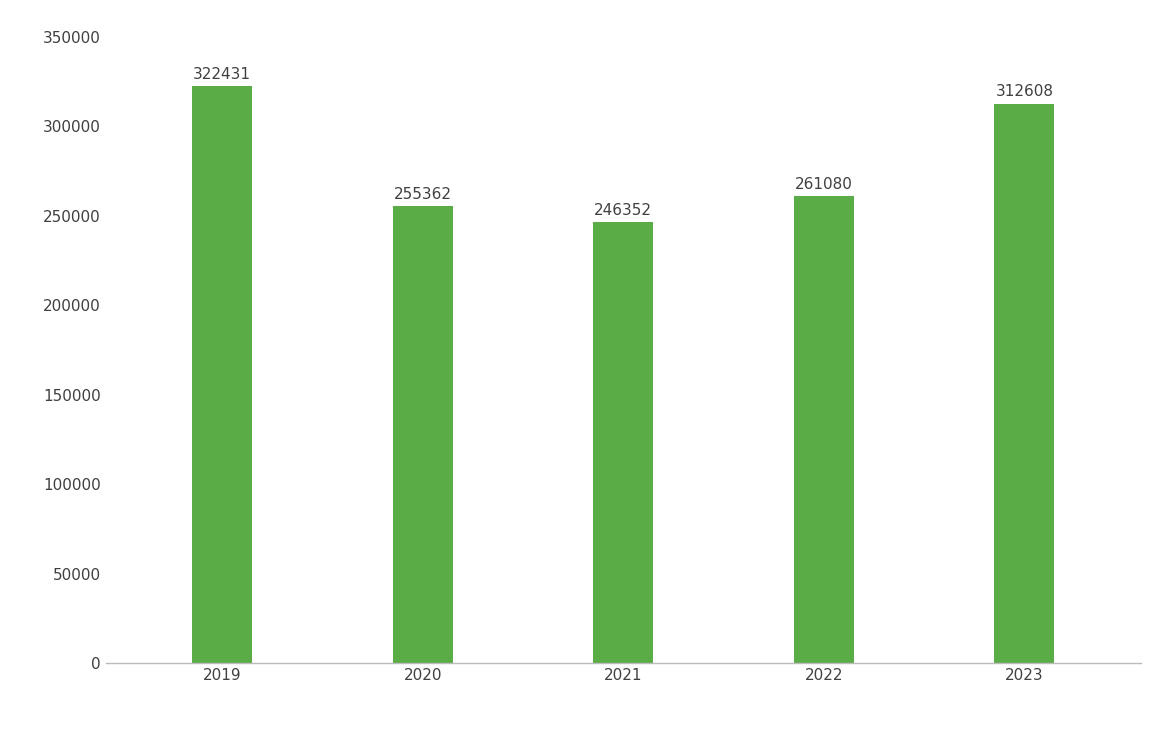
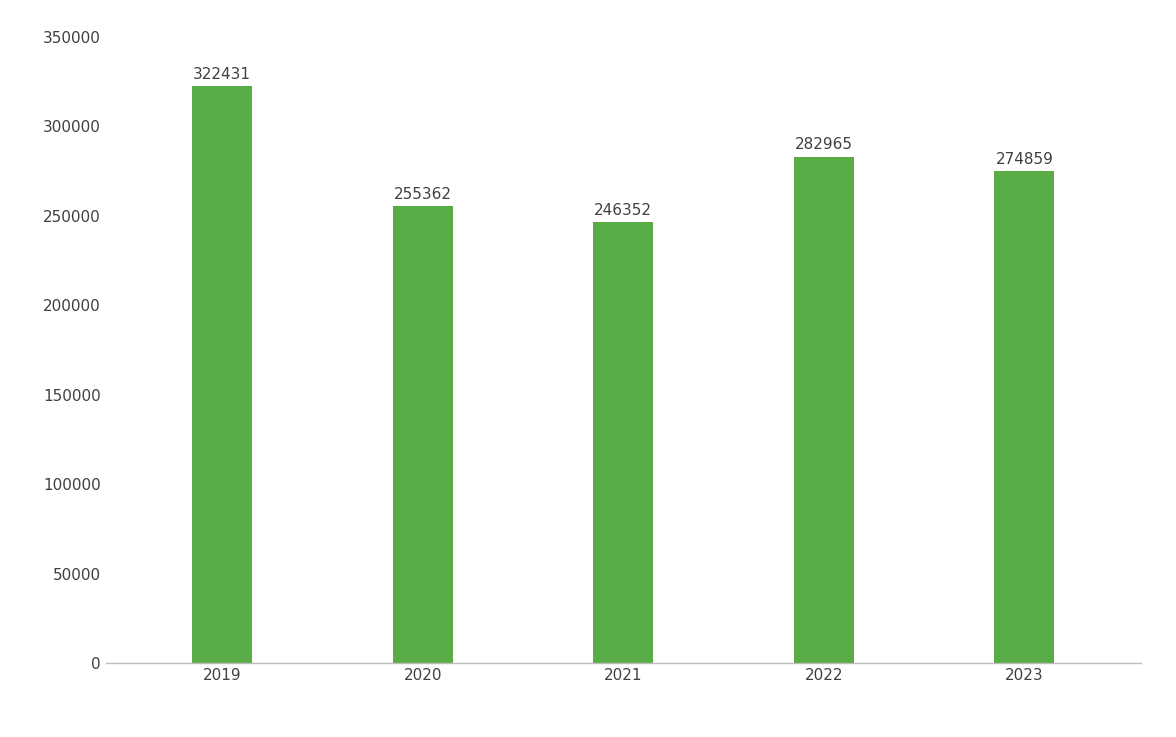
2022: 261080 -> 282965
2023: 312608 -> 274859
